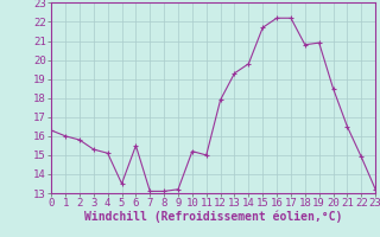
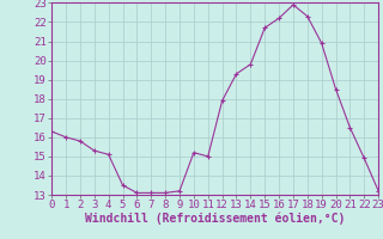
6: 15.5 -> 13.1
17: 22.2 -> 22.9
18: 20.8 -> 22.3
